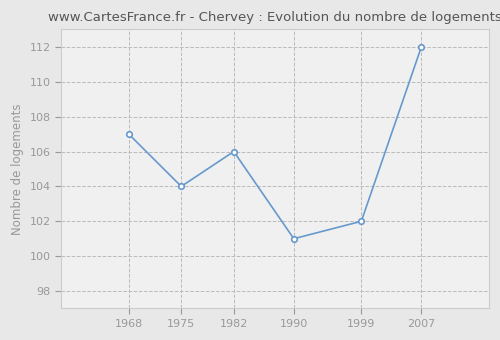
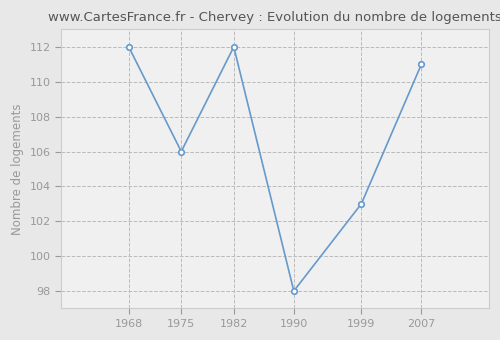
1968: 107 -> 112
1975: 104 -> 106
1982: 106 -> 112
1990: 101 -> 98
1999: 102 -> 103
2007: 112 -> 111
